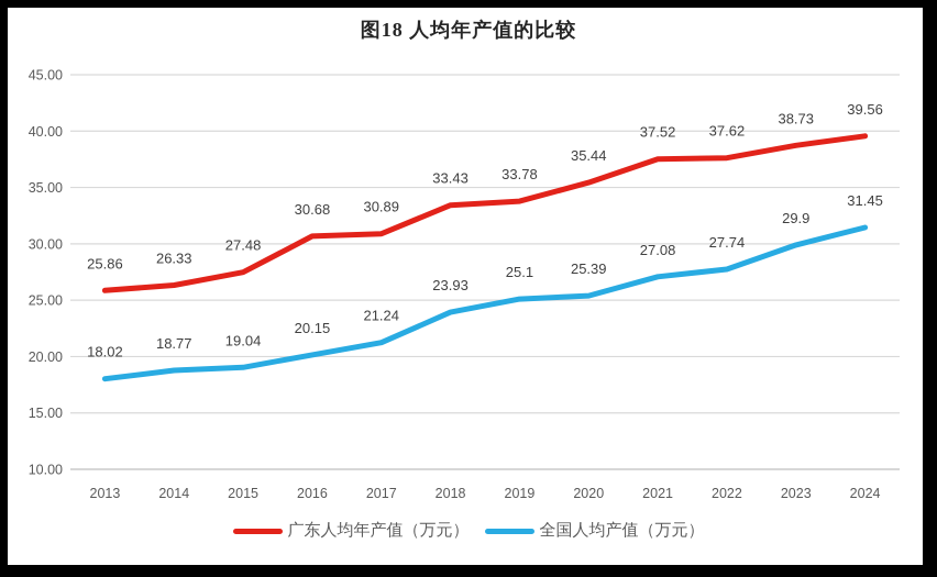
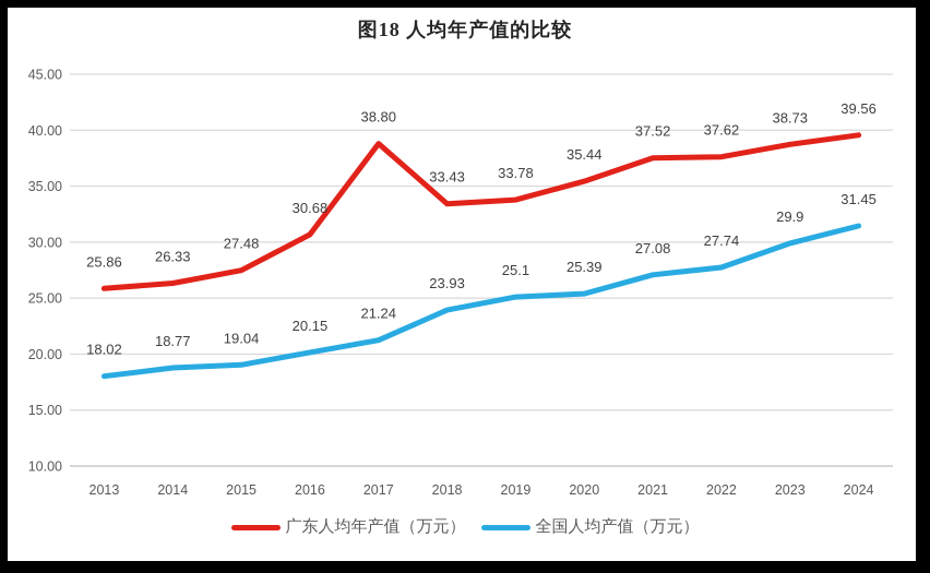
广东人均年产值（万元）/2017: 30.89 -> 38.80
